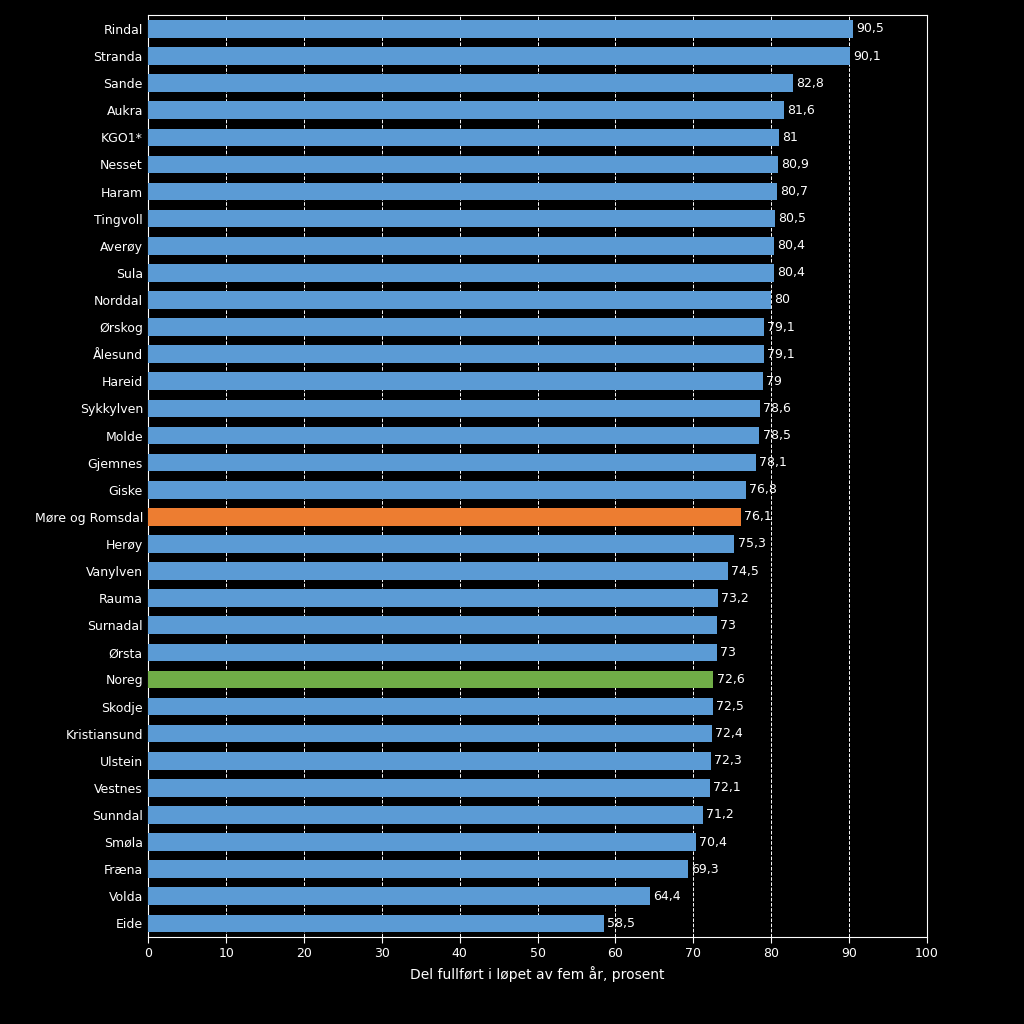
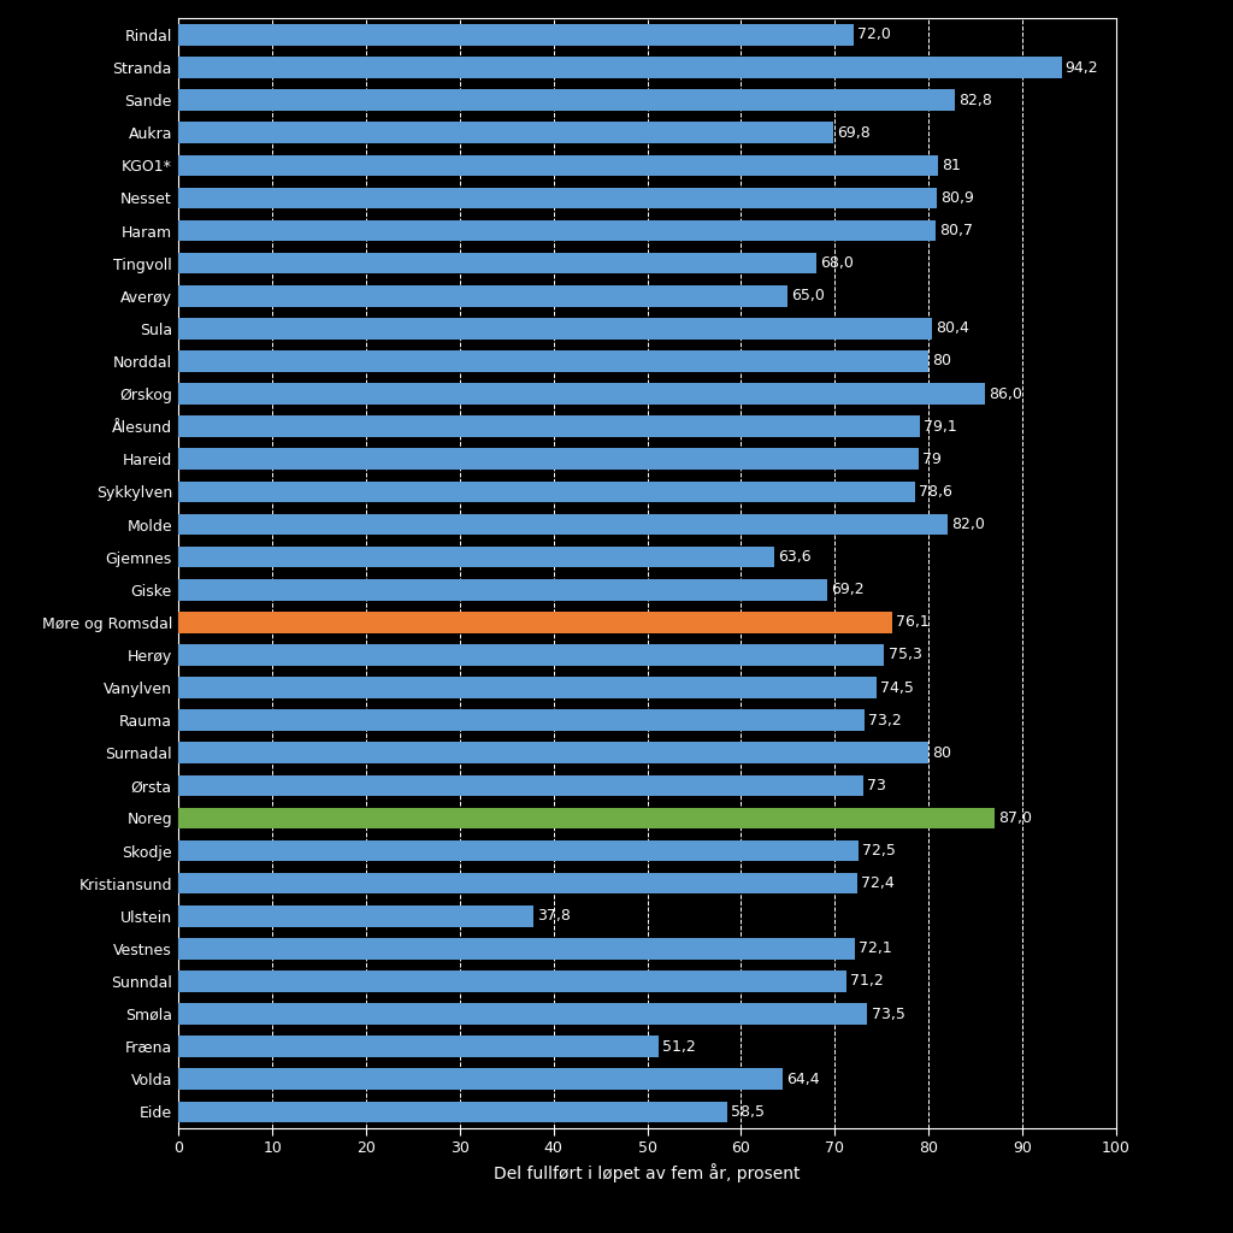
Rindal: 90,5 -> 72,0
Stranda: 90,1 -> 94,2
Aukra: 81,6 -> 69,8
Tingvoll: 80,5 -> 68,0
Averøy: 80,4 -> 65,0
Ørskog: 79,1 -> 86,0
Molde: 78,5 -> 82,0
Gjemnes: 78,1 -> 63,6
Giske: 76,8 -> 69,2
Surnadal: 73 -> 80
Noreg: 72,6 -> 87,0
Ulstein: 72,3 -> 37,8
Smøla: 70,4 -> 73,5
Fræna: 69,3 -> 51,2
